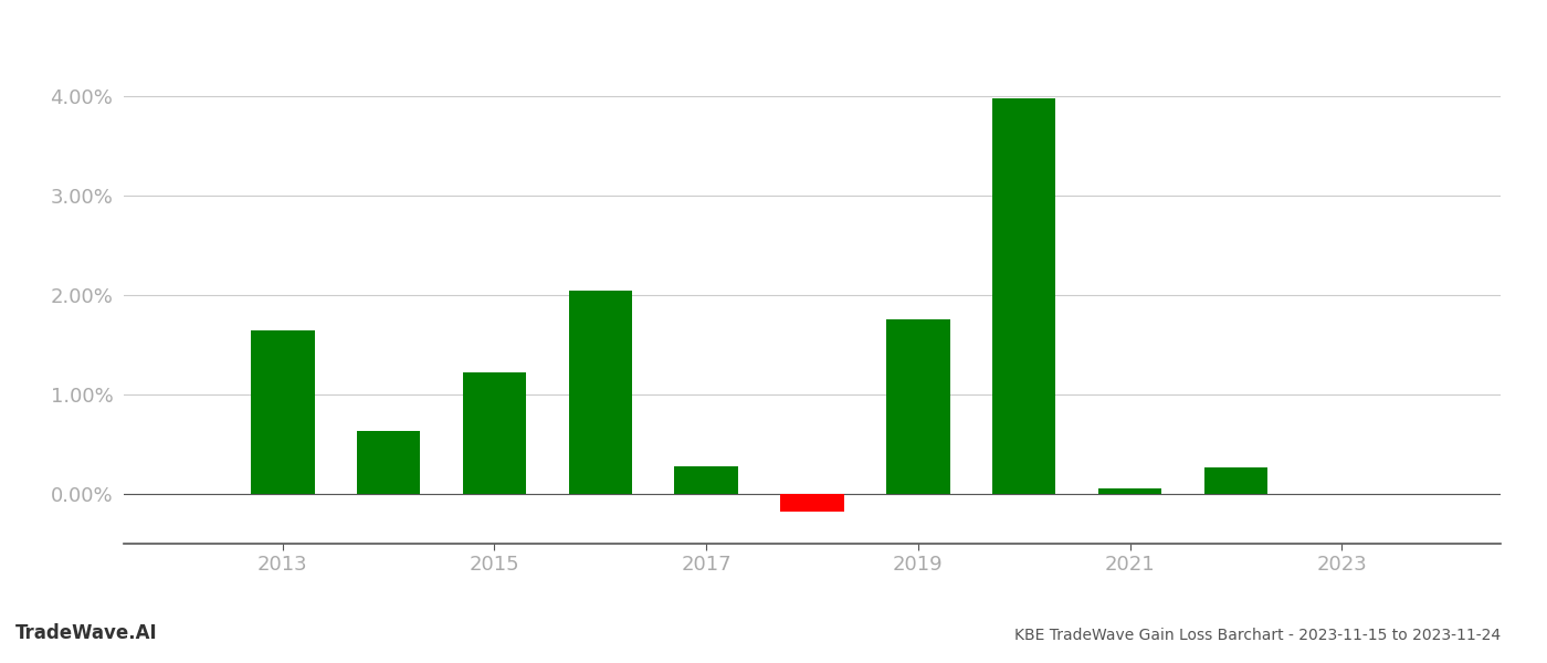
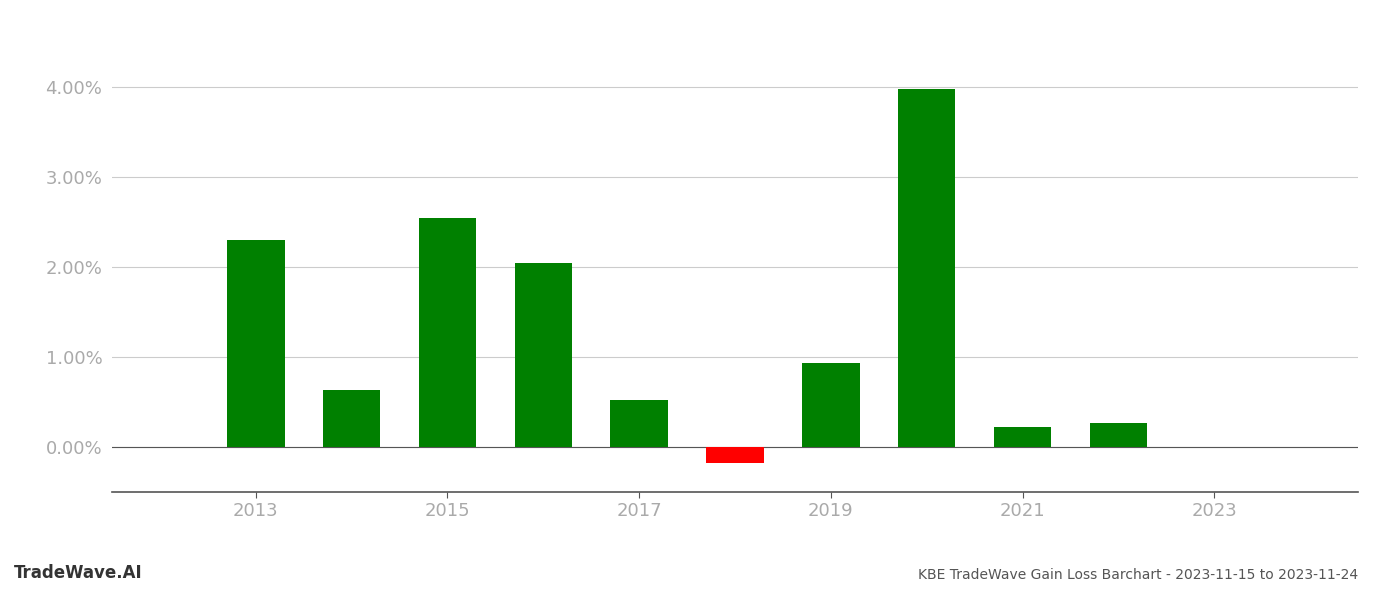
2013: 1.64% -> 2.30%
2015: 1.22% -> 2.55%
2017: 0.28% -> 0.52%
2019: 1.76% -> 0.93%
2021: 0.06% -> 0.22%
